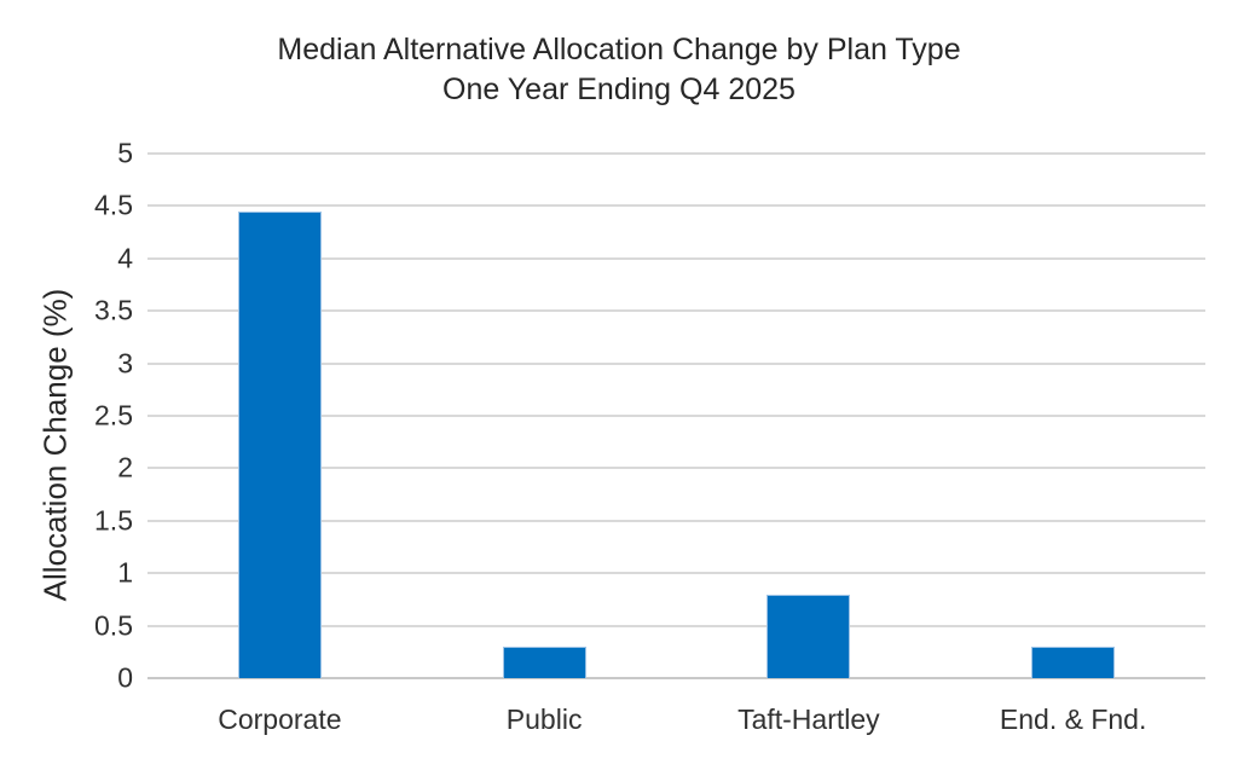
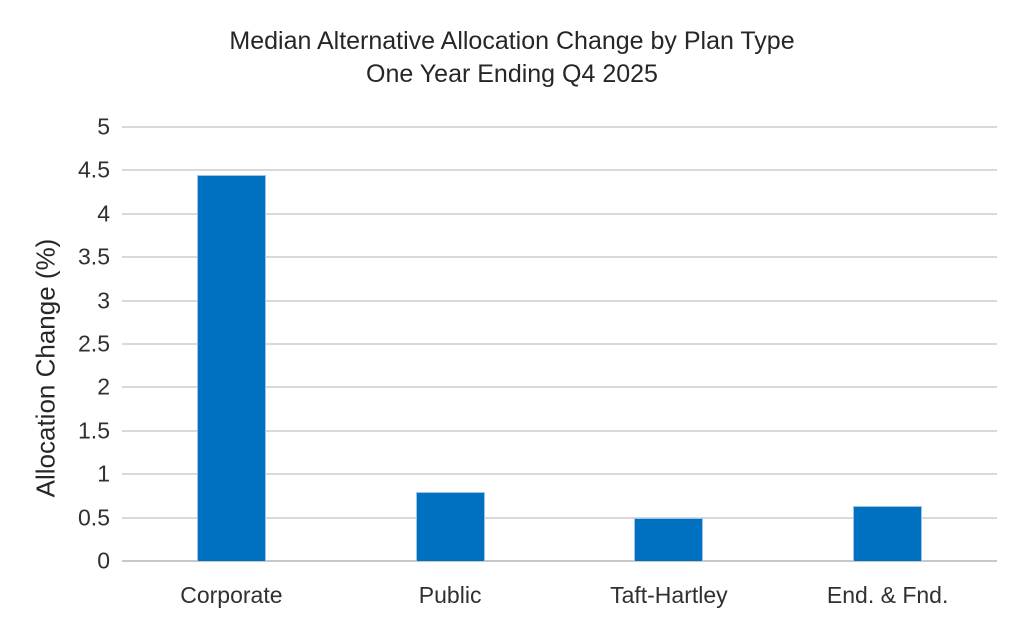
Public: 0.3 -> 0.8
Taft-Hartley: 0.8 -> 0.5
End. & Fnd.: 0.3 -> 0.6
